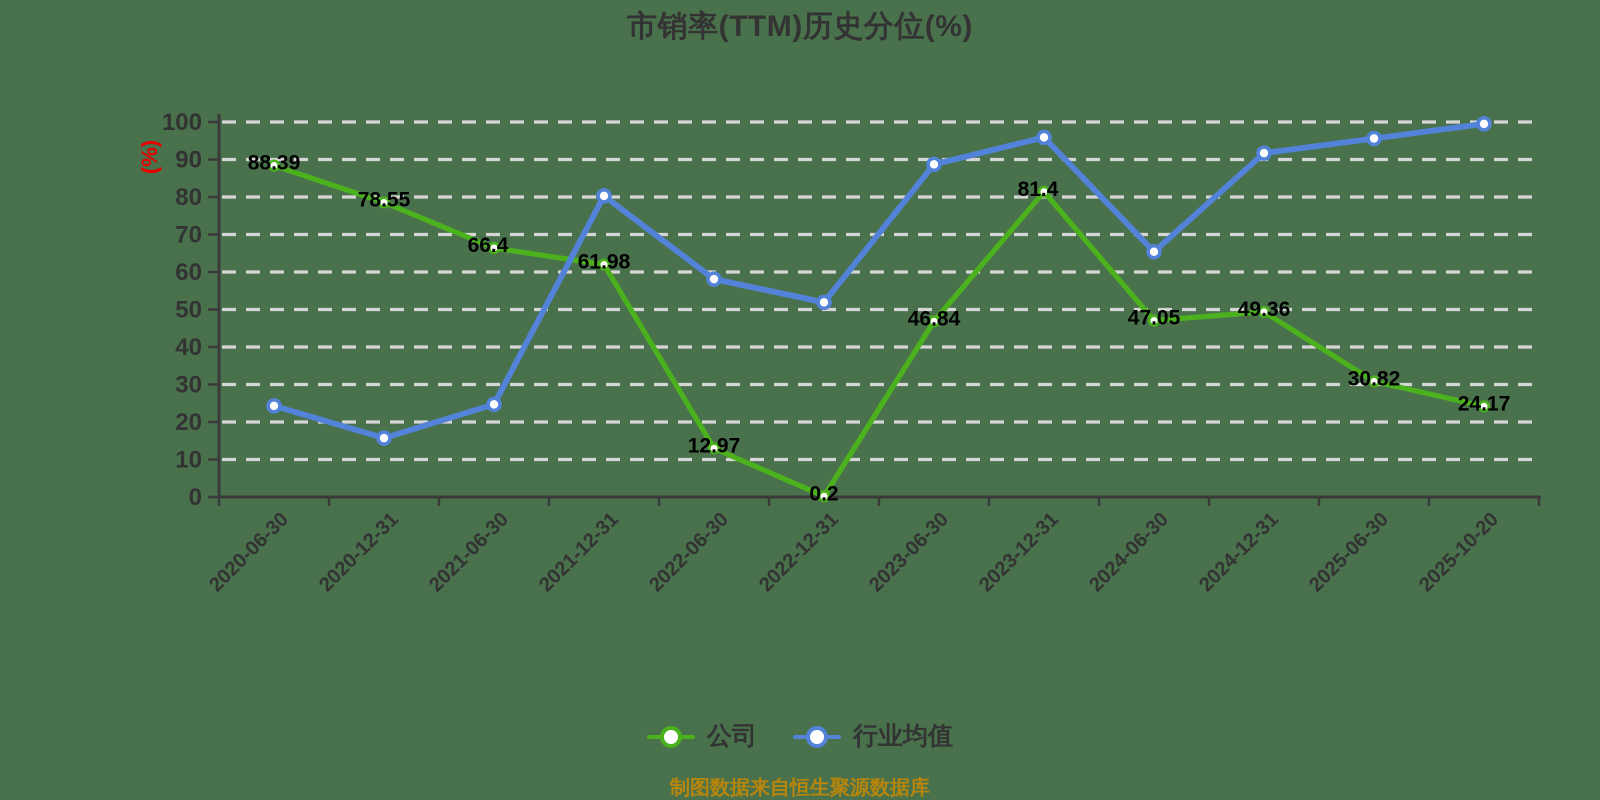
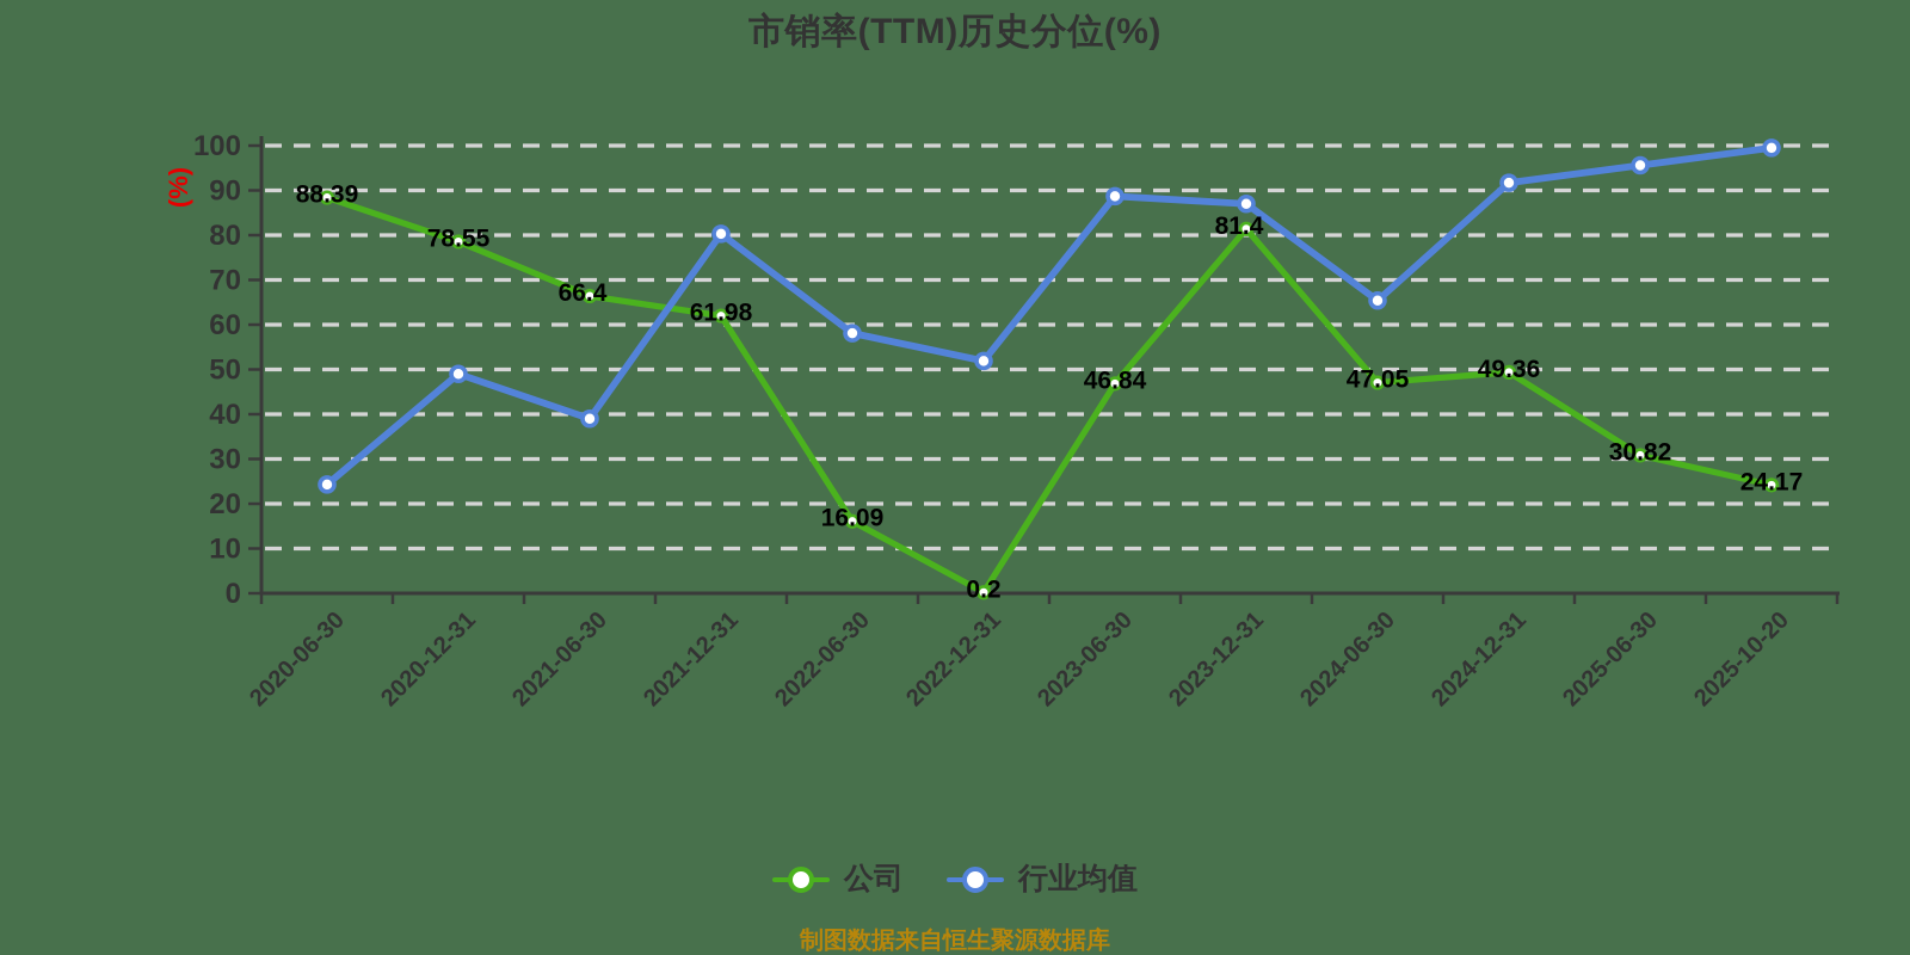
行业均值/2020-12-31: 16 -> 49
行业均值/2021-06-30: 25 -> 39
公司/2022-06-30: 12.97 -> 16.09
行业均值/2023-12-31: 96 -> 87
